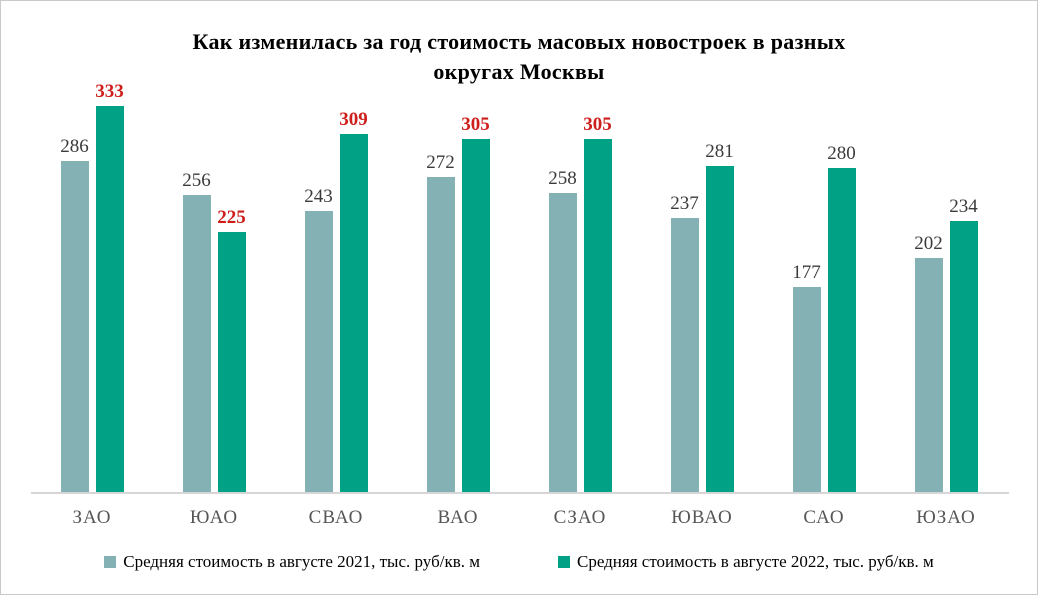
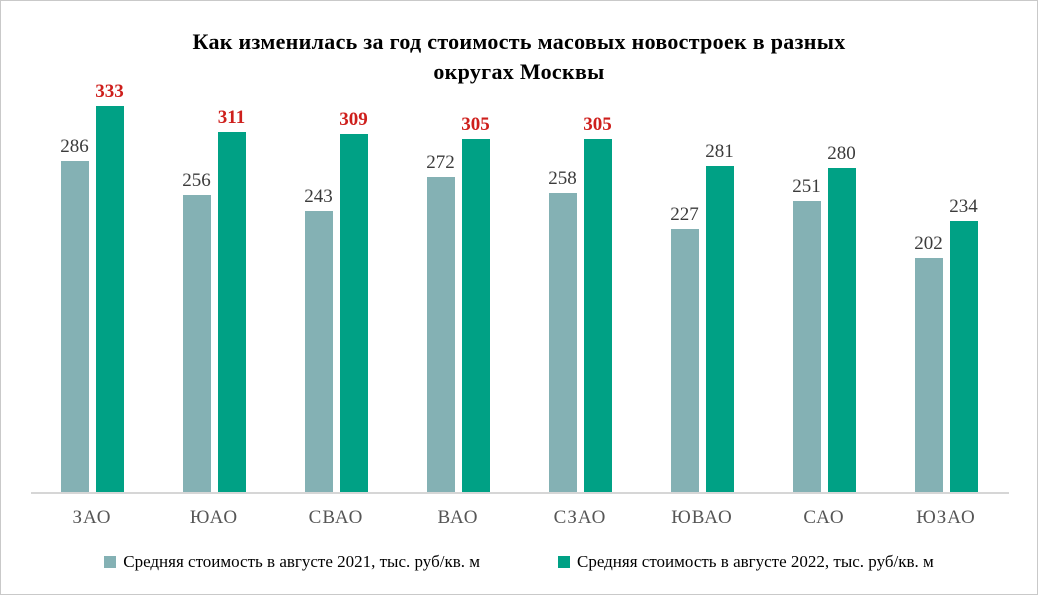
Средняя стоимость в августе 2022, тыс. руб/кв. м/ЮАО: 225 -> 311
Средняя стоимость в августе 2021, тыс. руб/кв. м/ЮВАО: 237 -> 227
Средняя стоимость в августе 2021, тыс. руб/кв. м/САО: 177 -> 251
